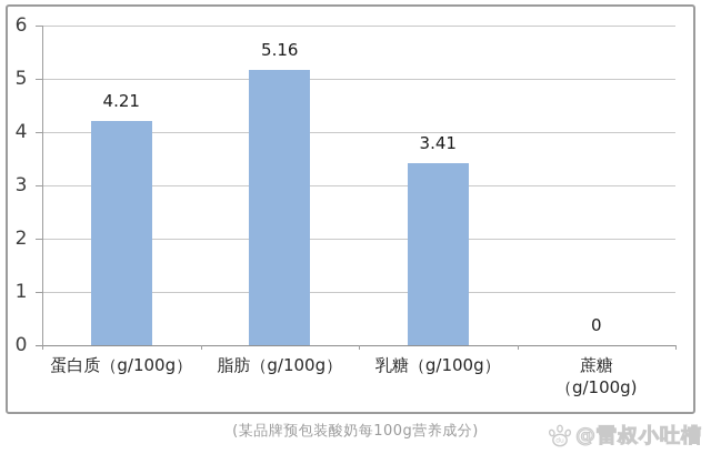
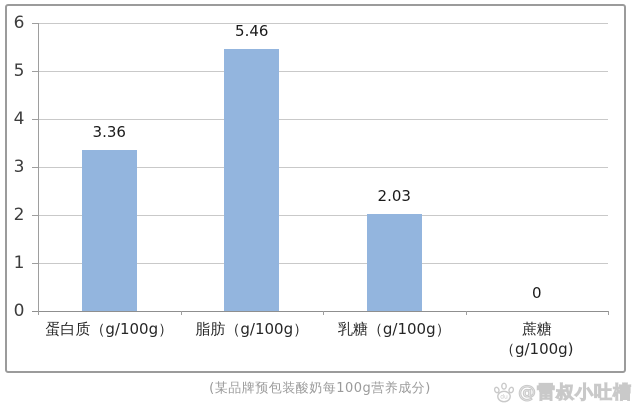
蛋白质（g/100g）: 4.21 -> 3.36
脂肪（g/100g）: 5.16 -> 5.46
乳糖（g/100g）: 3.41 -> 2.03
